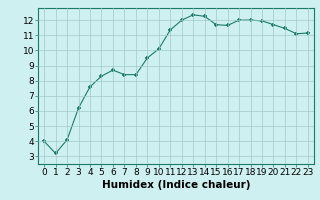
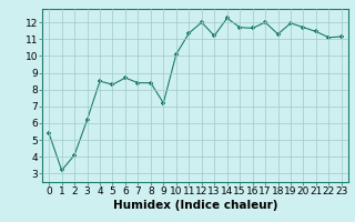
0: 4.0 -> 5.4
4: 7.6 -> 8.5
9: 9.5 -> 7.2
13: 12.3 -> 11.2
18: 12.0 -> 11.3
